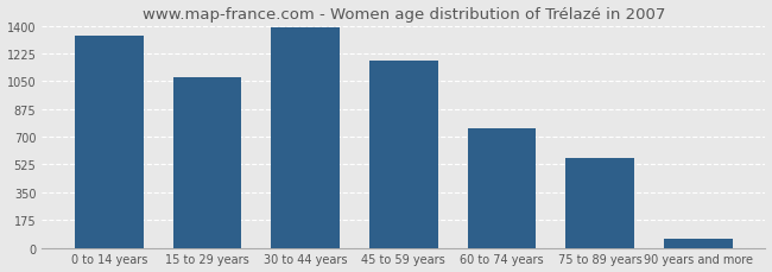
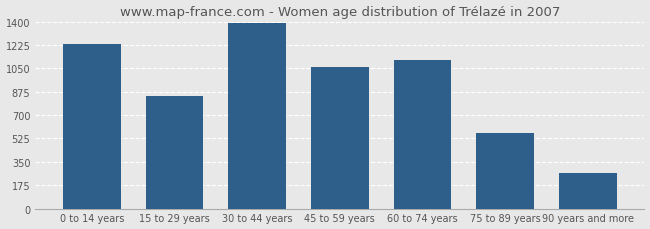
0 to 14 years: 1340 -> 1230
15 to 29 years: 1080 -> 840
45 to 59 years: 1180 -> 1060
60 to 74 years: 760 -> 1110
90 years and more: 60 -> 270
